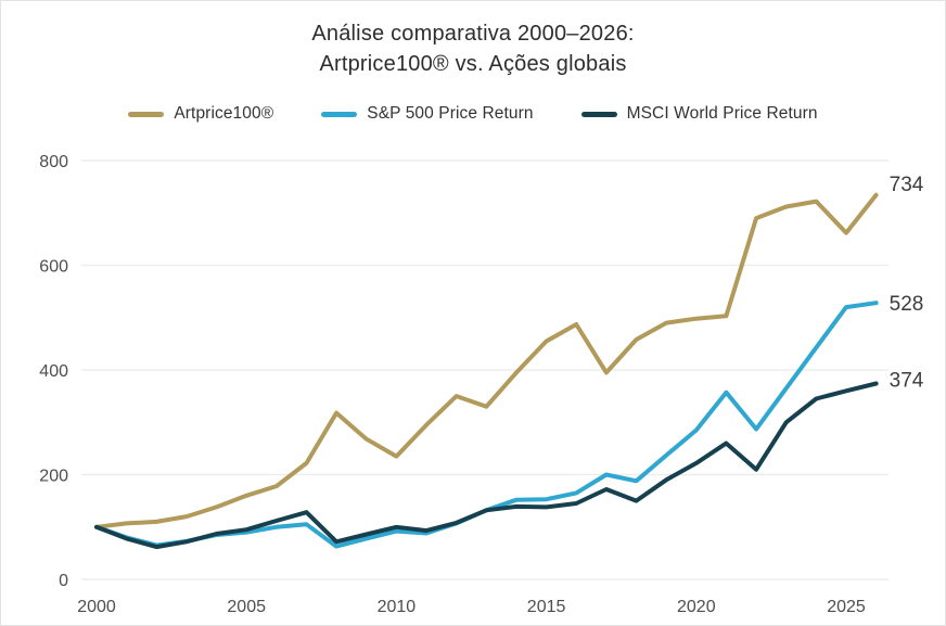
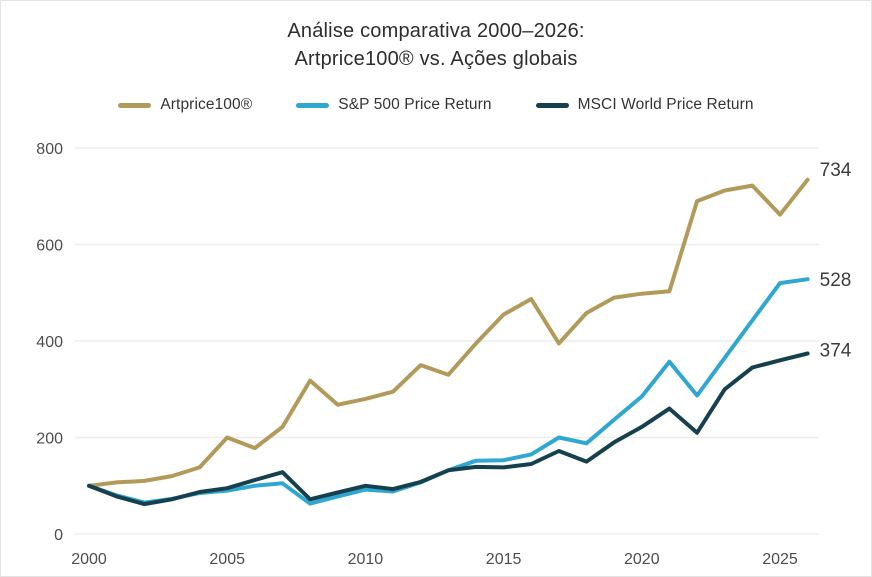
Artprice100®/2005: 160 -> 200
Artprice100®/2010: 240 -> 280
